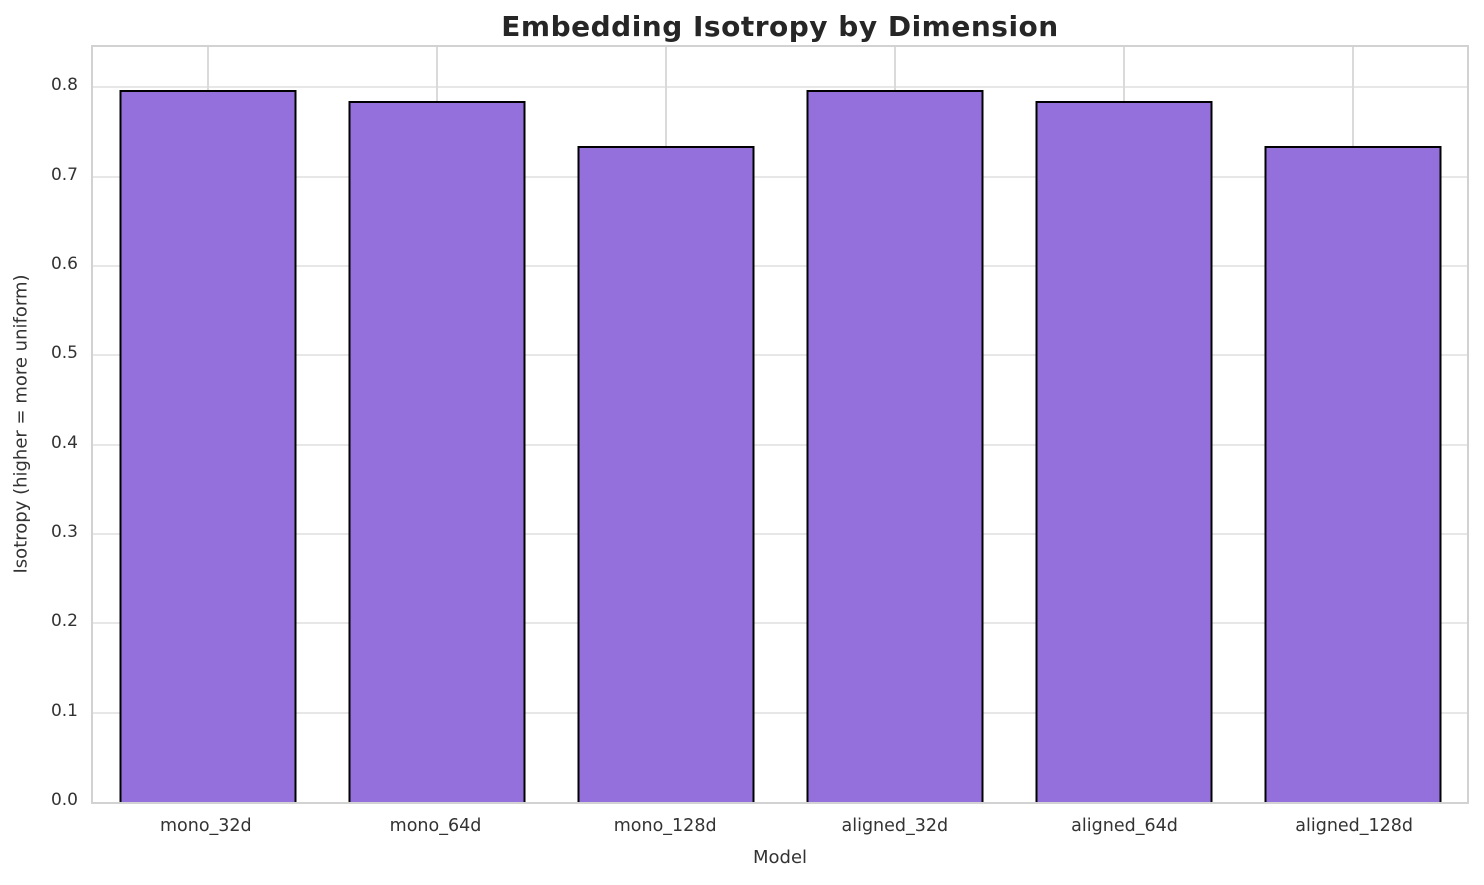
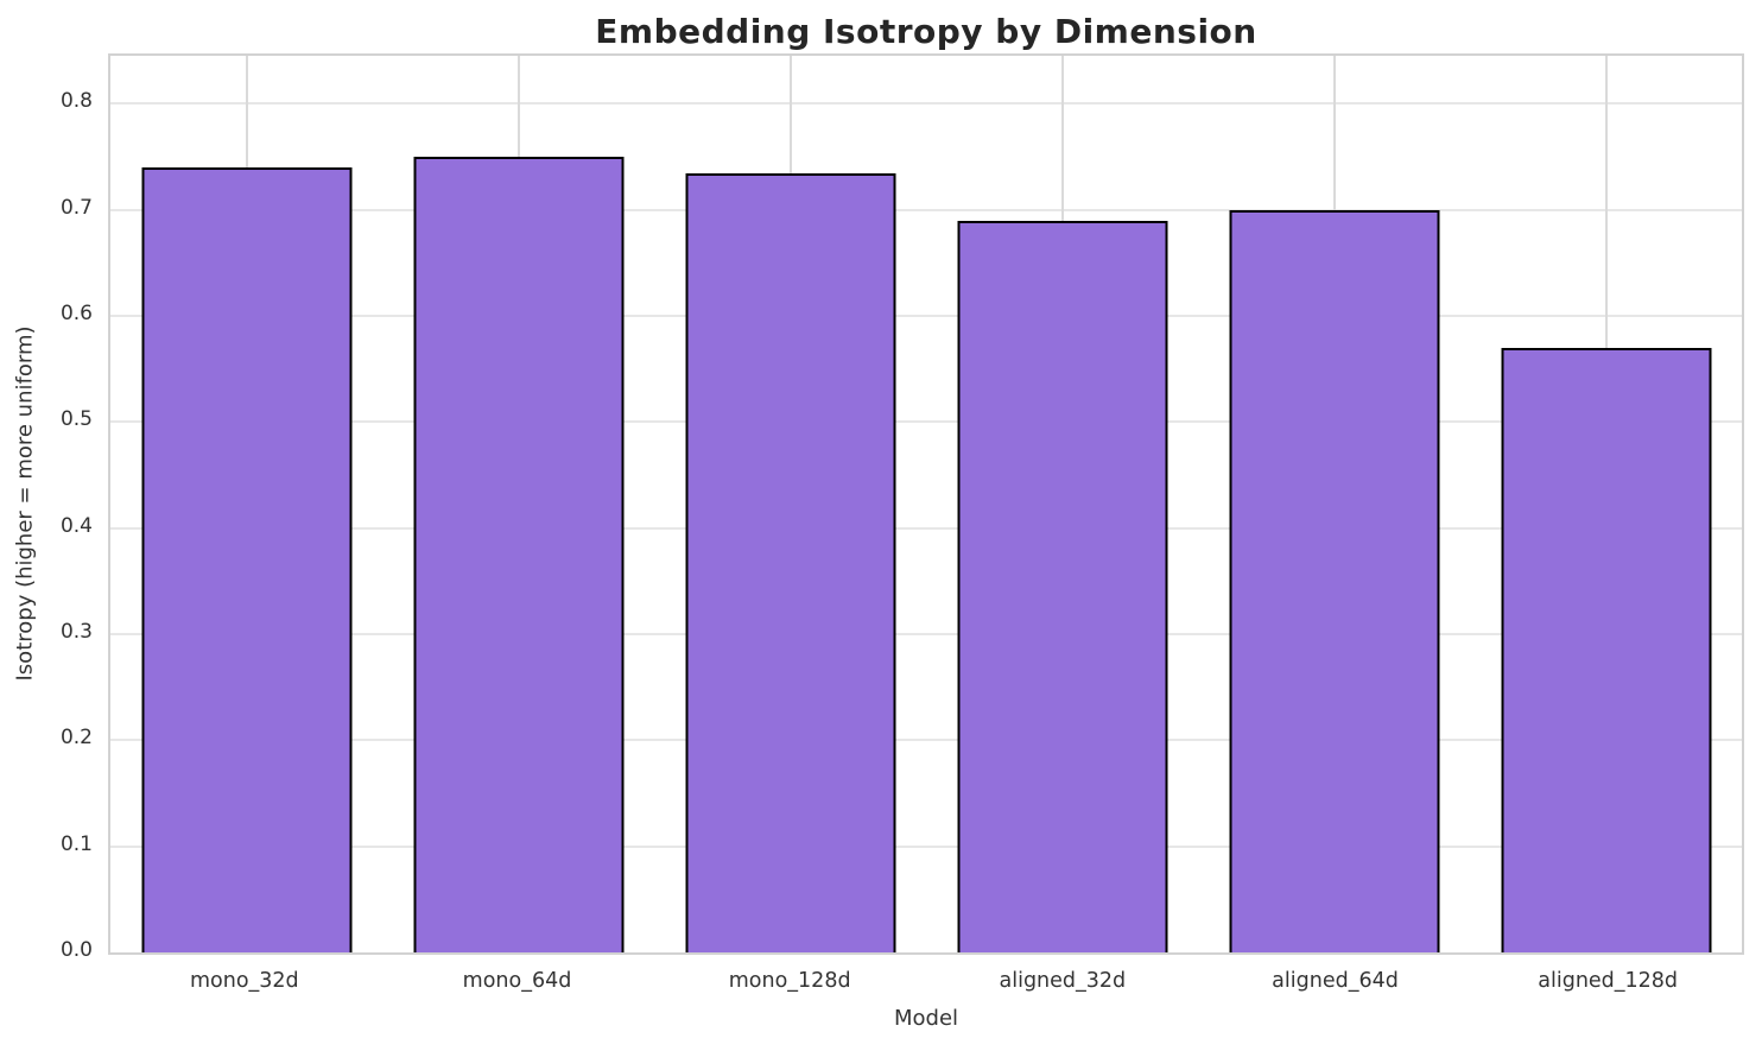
mono_32d: 0.80 -> 0.74
mono_64d: 0.79 -> 0.75
aligned_32d: 0.80 -> 0.69
aligned_64d: 0.79 -> 0.70
aligned_128d: 0.73 -> 0.57
